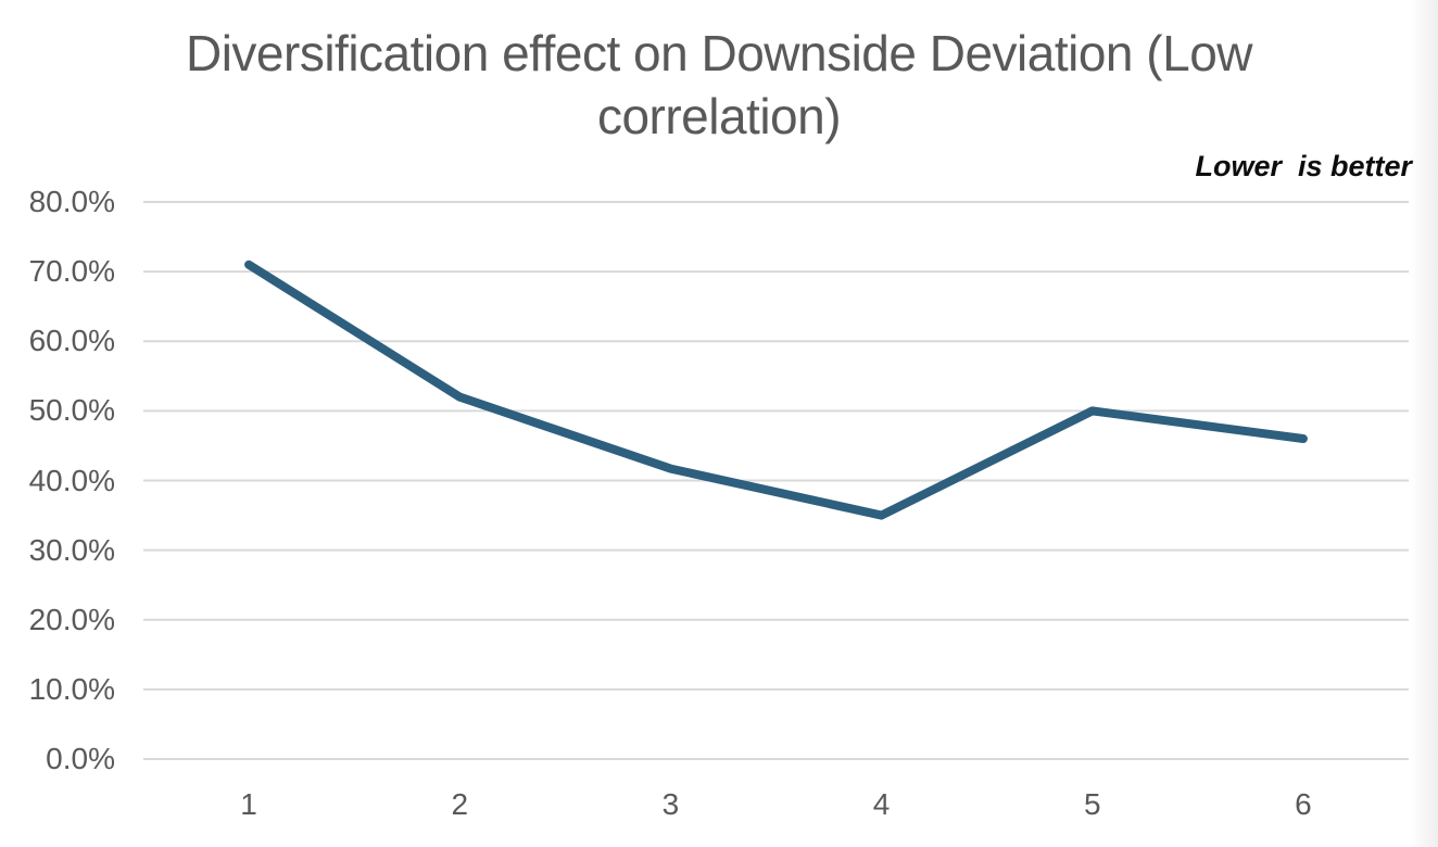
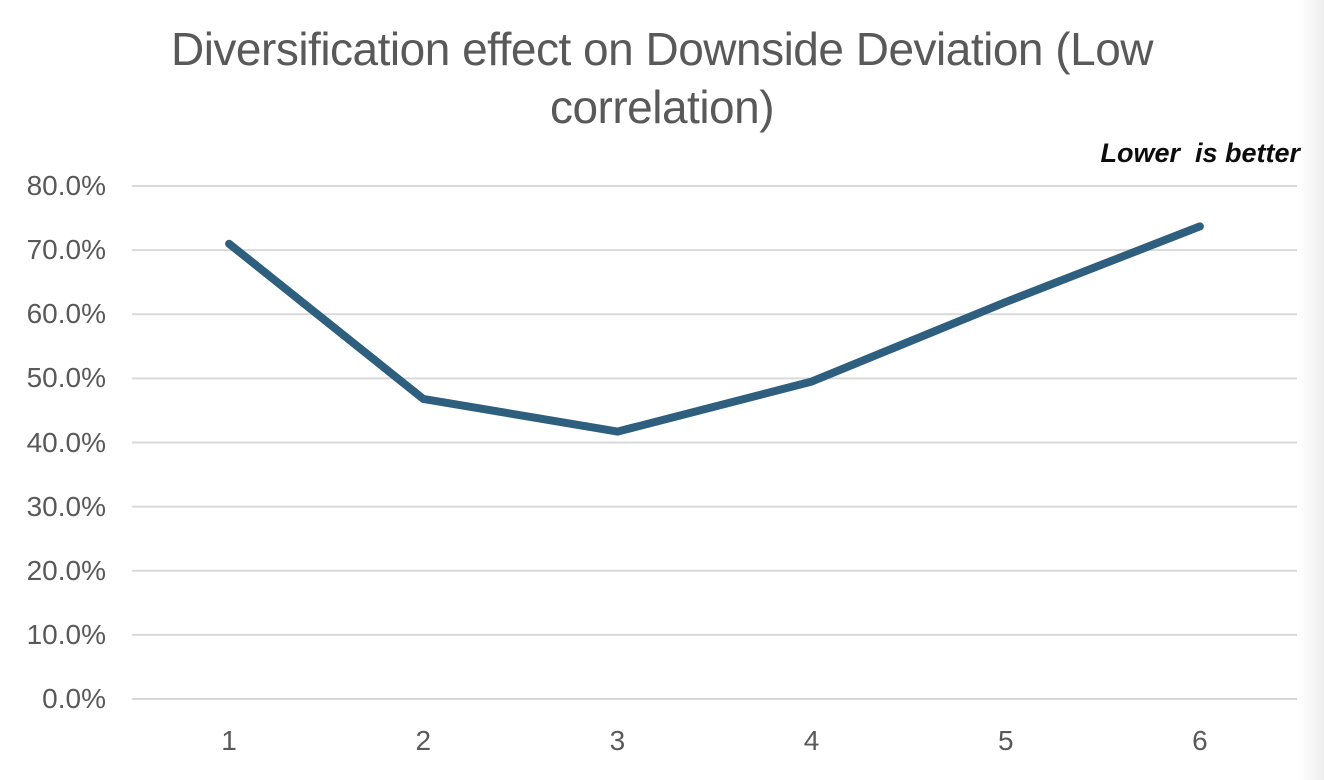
2: 52% -> 47%
4: 35% -> 50%
5: 50% -> 62%
6: 46% -> 74%
